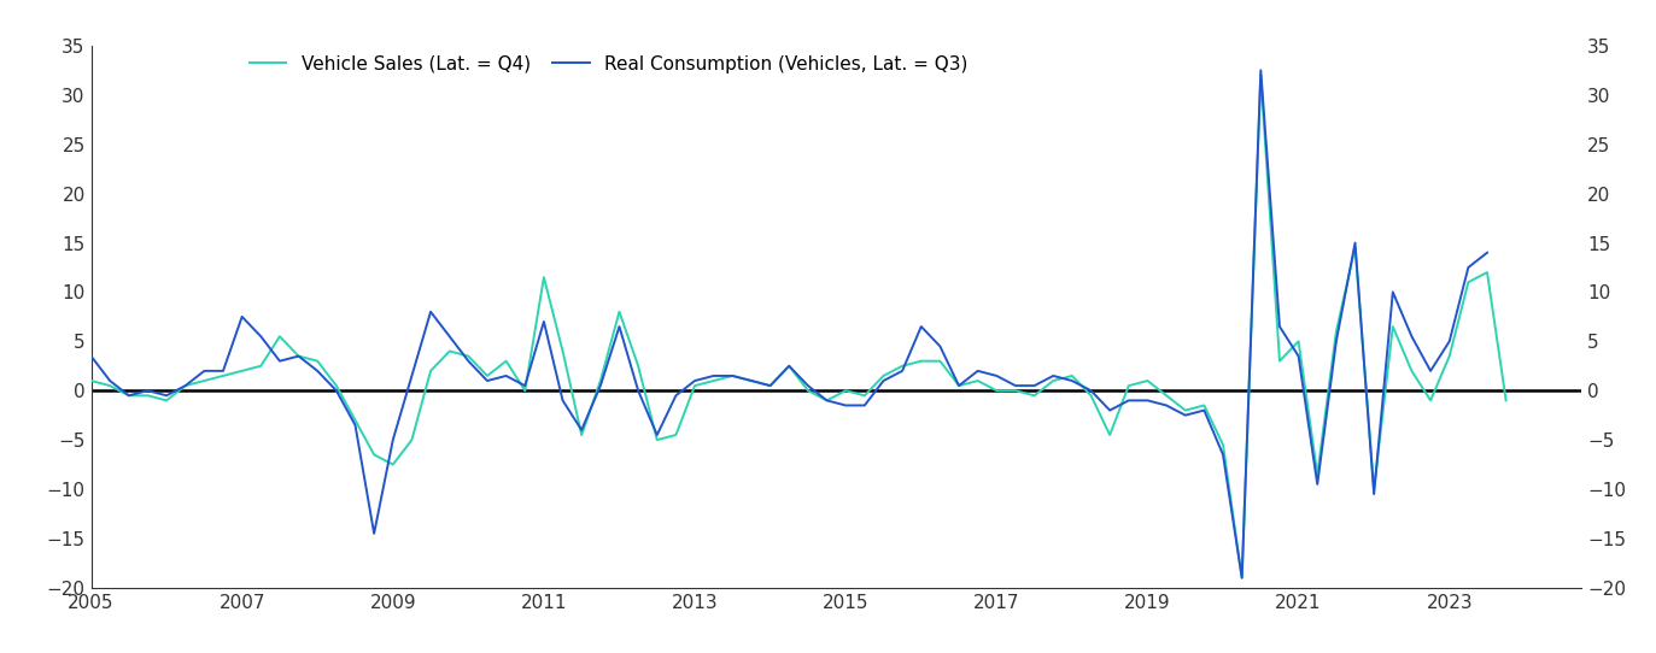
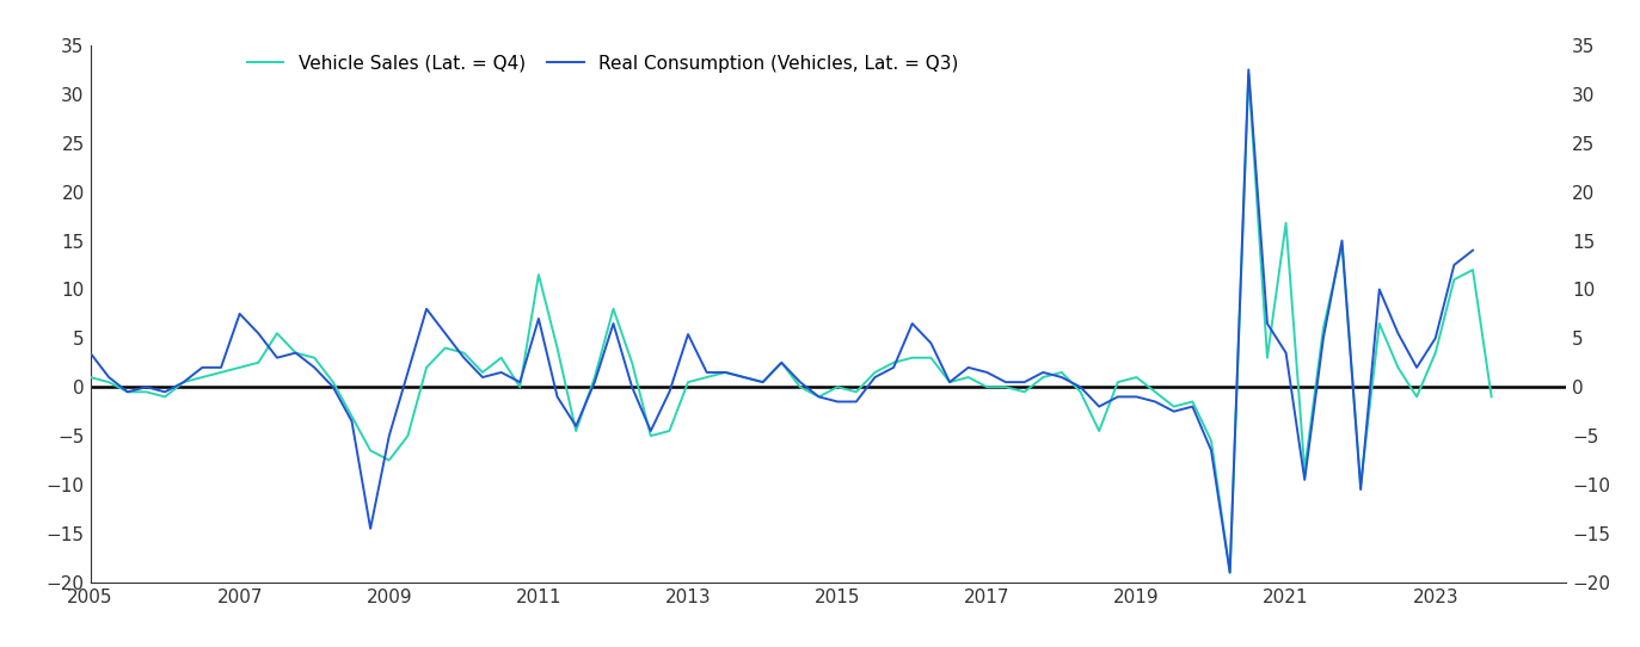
Real Consumption (Vehicles, Lat. = Q3)/2013: 1.0 -> 5.4
Vehicle Sales (Lat. = Q4)/2021: 5.0 -> 16.8
